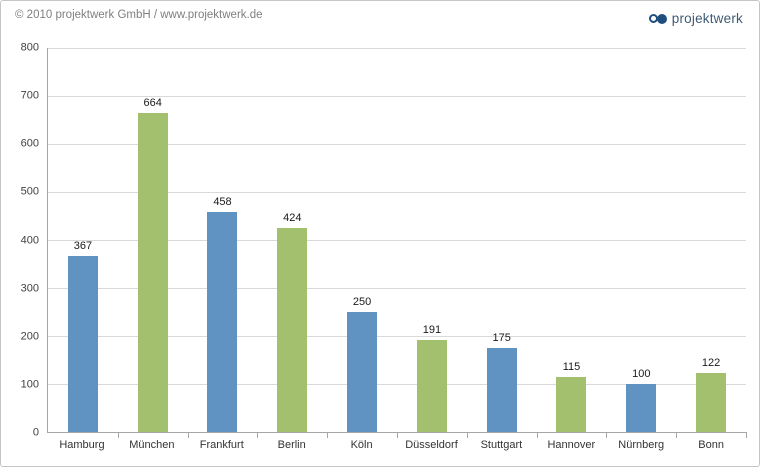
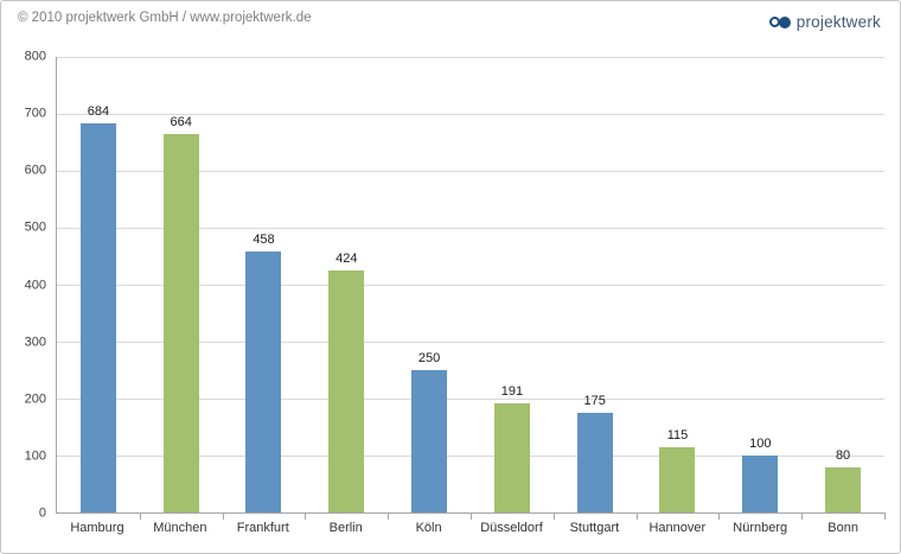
Hamburg: 367 -> 684
Bonn: 122 -> 80
